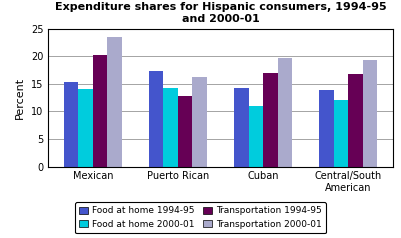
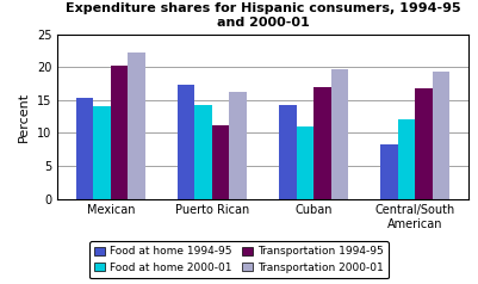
Transportation 2000-01/Mexican: 23.5 -> 22.2
Transportation 1994-95/Puerto Rican: 12.7 -> 11.2
Food at home 1994-95/Central/South American: 13.8 -> 8.2
